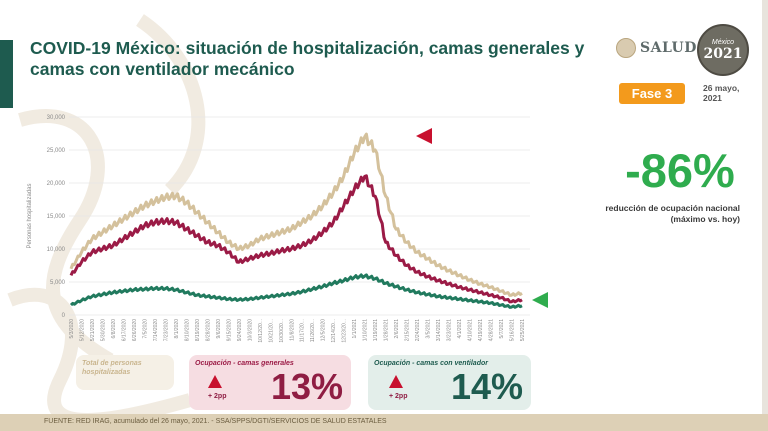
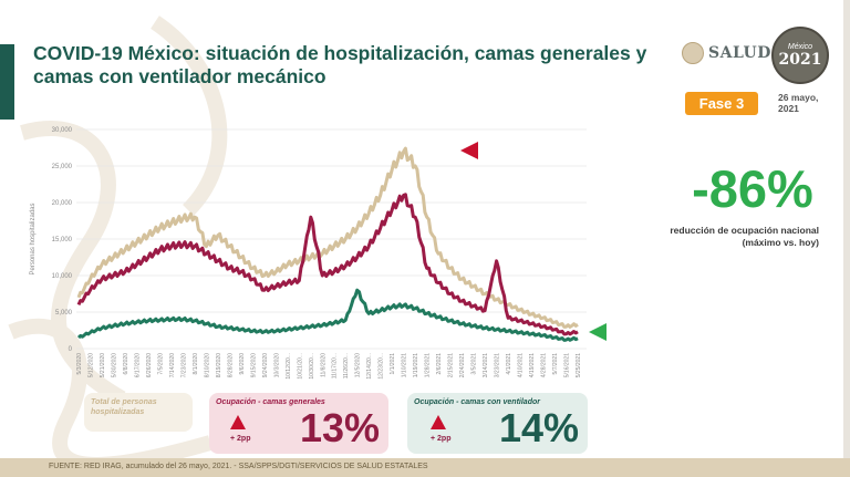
Total de personas hospitalizadas/8/10/2020: 17000 -> 14000
Ocupación - camas generales/10/30/20...: 10000 -> 18000
Ocupación - camas con ventilador/12/5/2020: 4000 -> 8000
Ocupación - camas generales/3/23/2021: 5000 -> 12000
